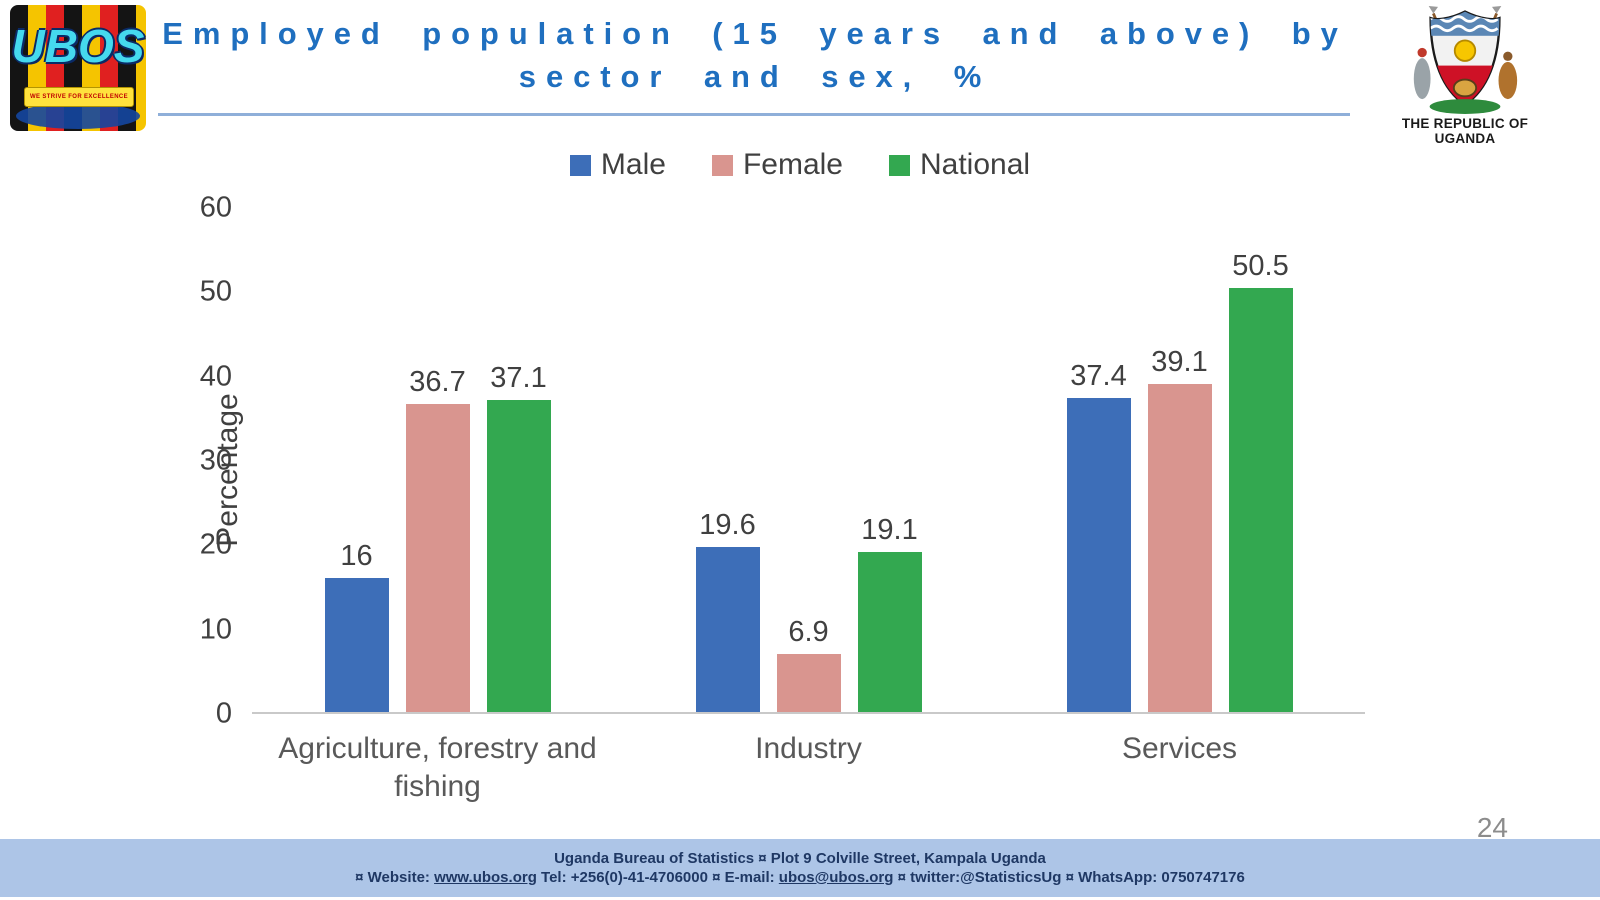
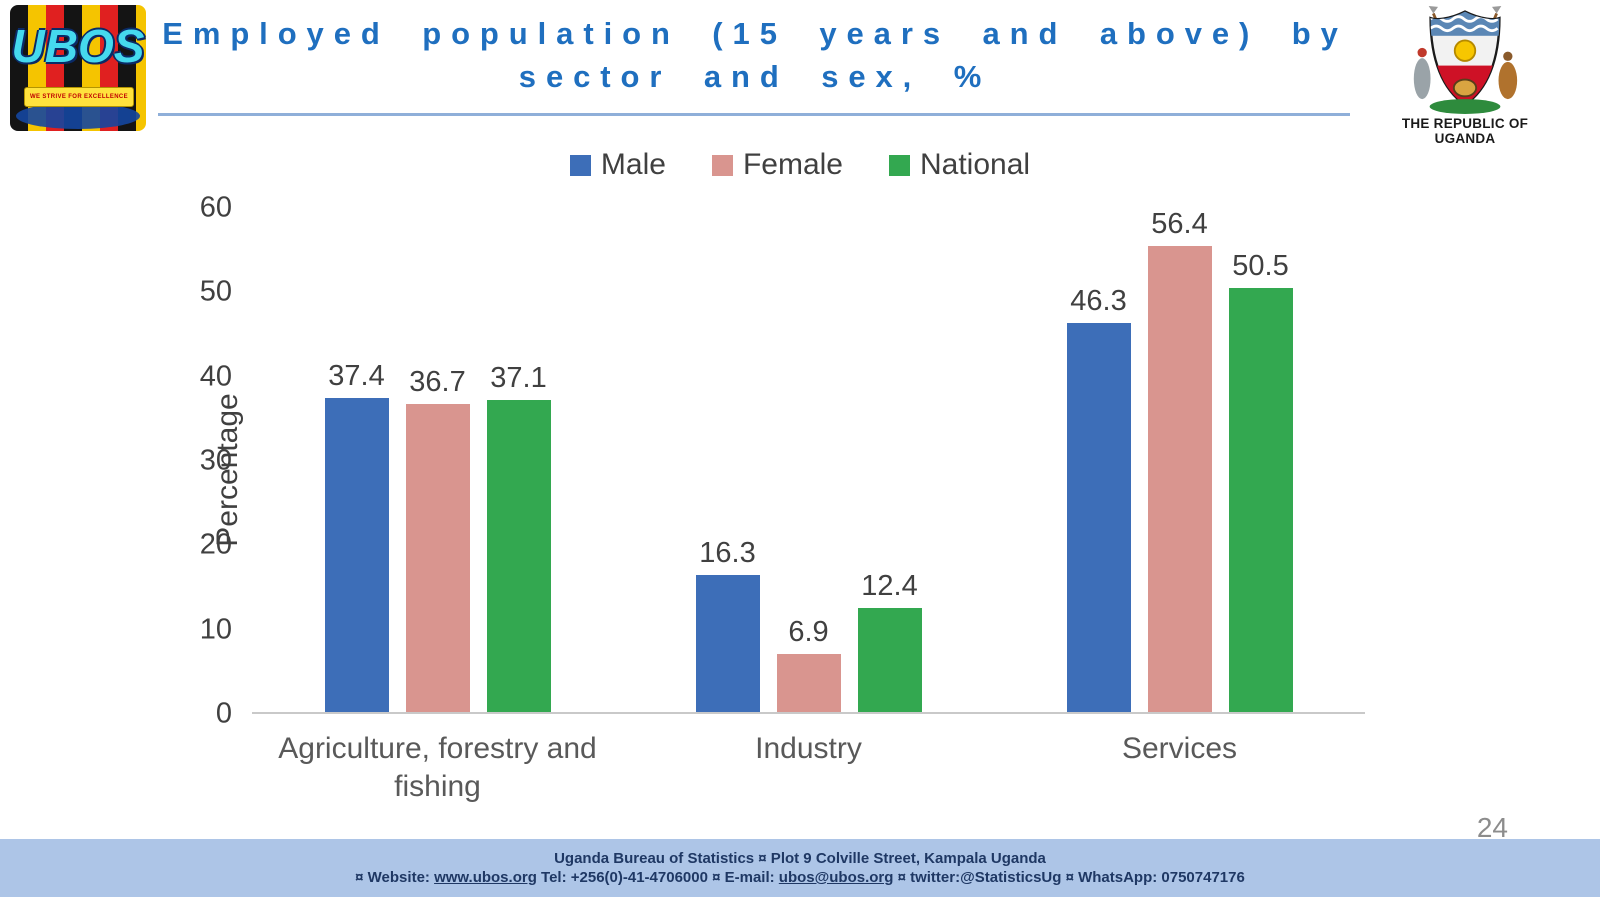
Male/Agriculture, forestry and fishing: 16 -> 37.4
Male/Industry: 19.6 -> 16.3
National/Industry: 19.1 -> 12.4
Male/Services: 37.4 -> 46.3
Female/Services: 39.1 -> 56.4
